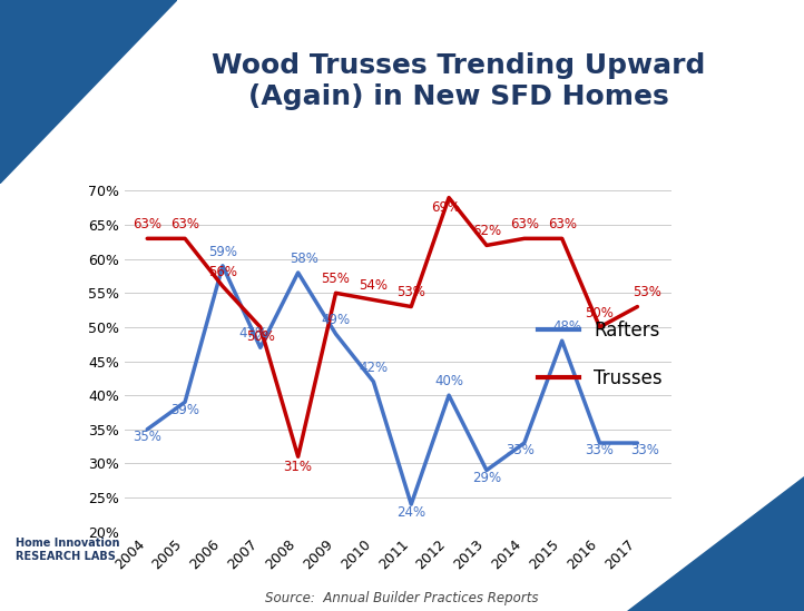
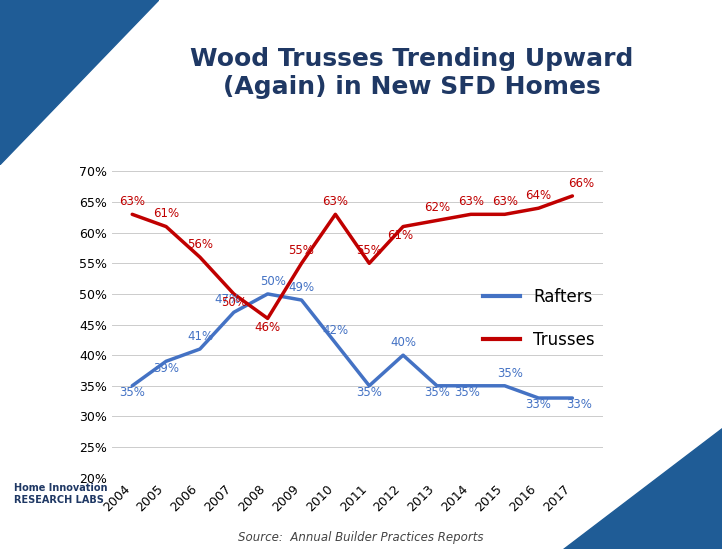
Trusses/2005: 63% -> 61%
Rafters/2006: 59% -> 41%
Rafters/2008: 58% -> 50%
Trusses/2008: 31% -> 46%
Trusses/2010: 54% -> 63%
Rafters/2011: 24% -> 35%
Trusses/2011: 53% -> 55%
Trusses/2012: 69% -> 61%
Rafters/2013: 29% -> 35%
Rafters/2014: 33% -> 35%
Rafters/2015: 48% -> 35%
Trusses/2016: 50% -> 64%
Trusses/2017: 53% -> 66%
